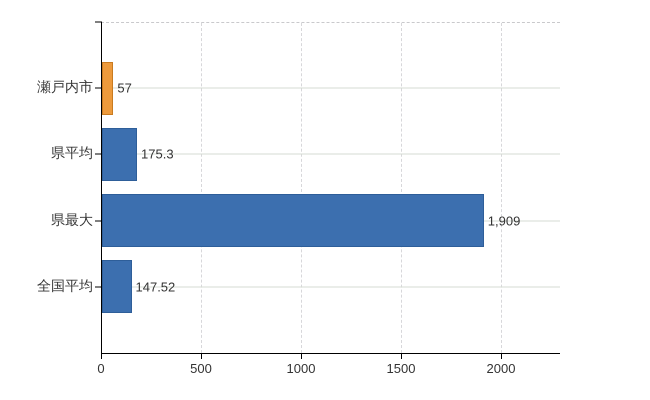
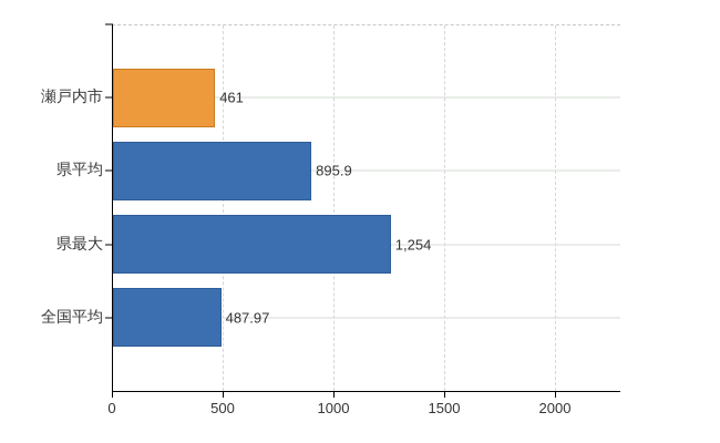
瀬戸内市: 57 -> 461
県平均: 175.3 -> 895.9
県最大: 1,909 -> 1,254
全国平均: 147.52 -> 487.97
